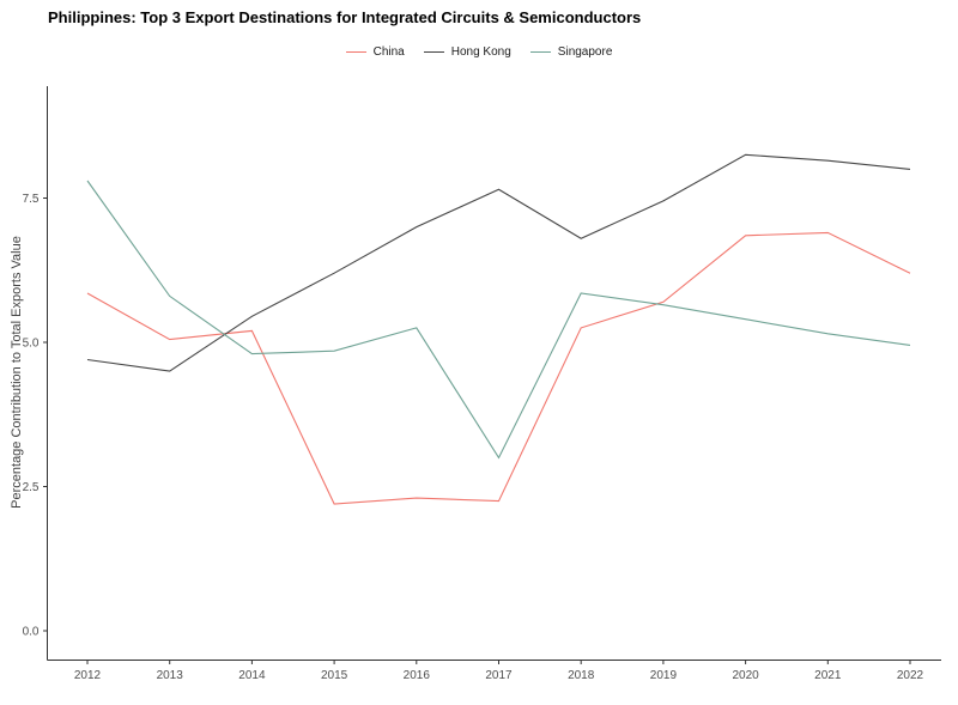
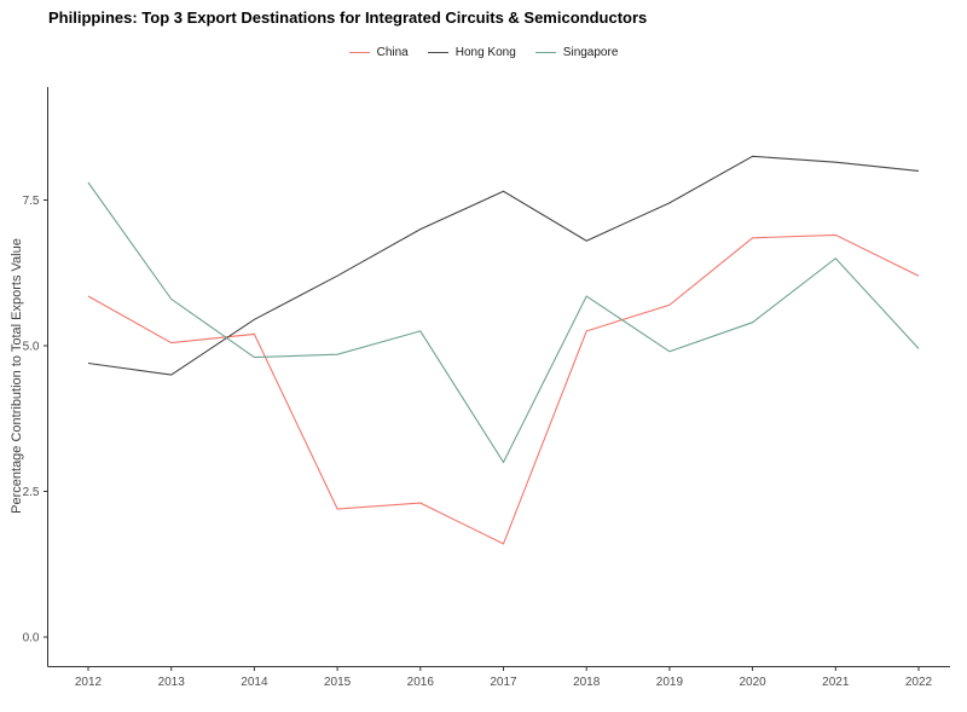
China/2017: 2.2 -> 1.6
Singapore/2019: 5.7 -> 4.9
Singapore/2021: 5.2 -> 6.5
